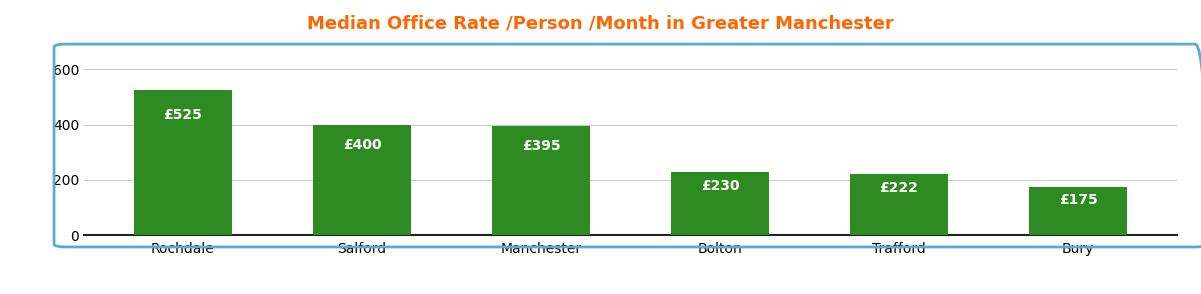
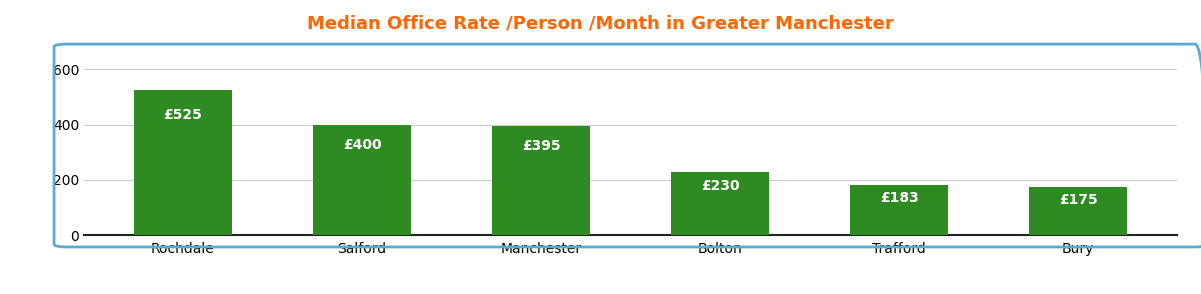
Trafford: £222 -> £183
